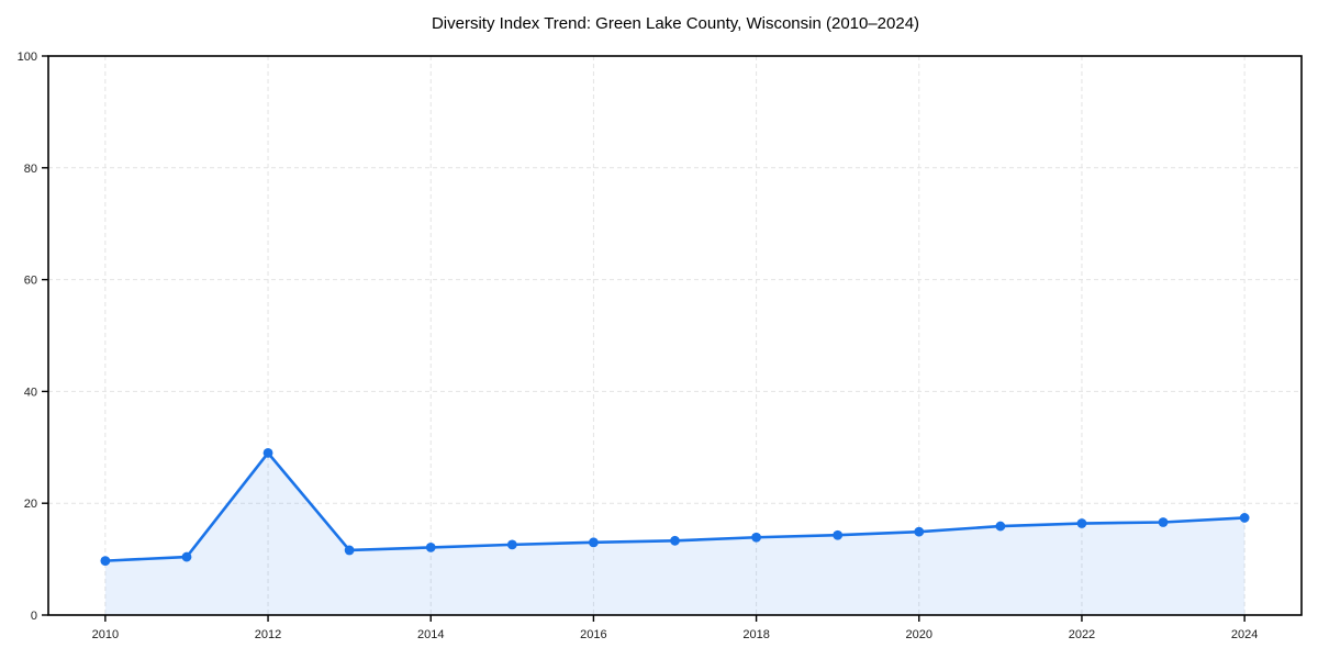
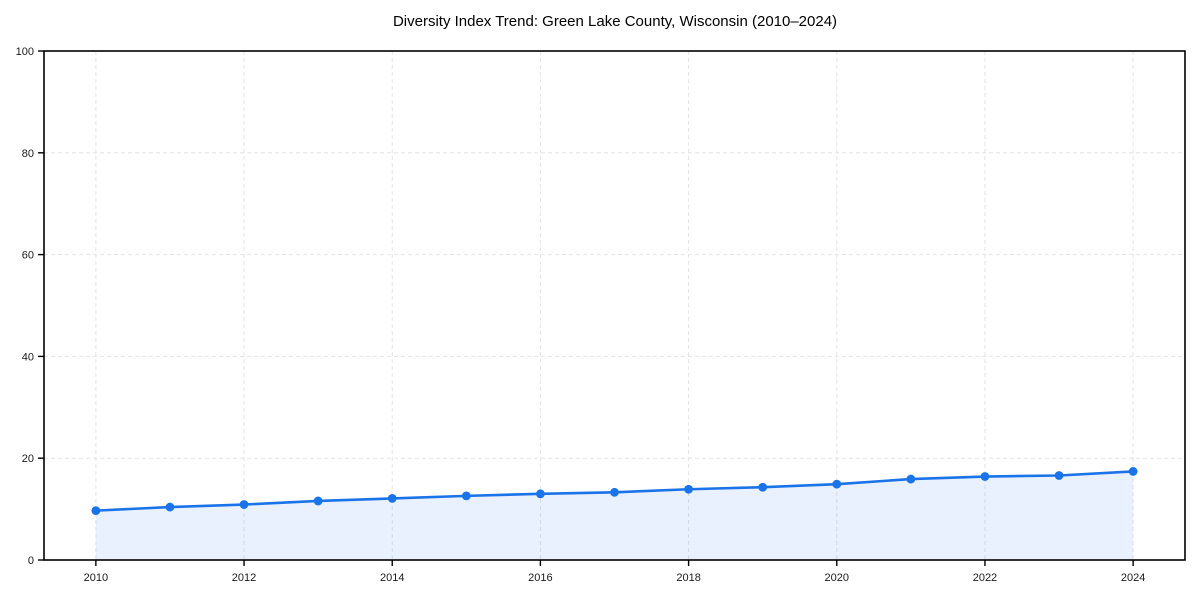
2012: 29 -> 11
